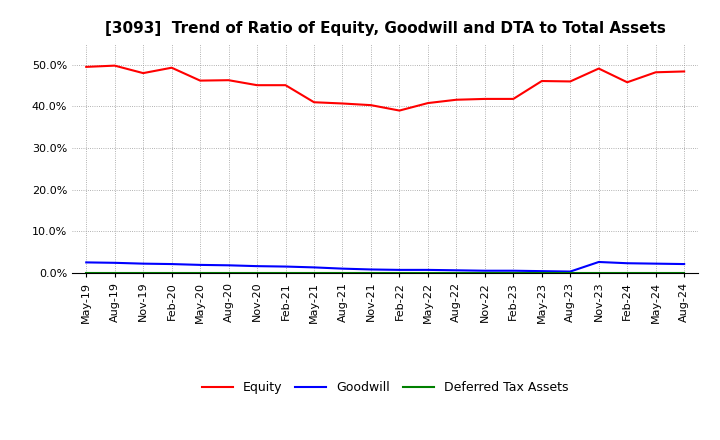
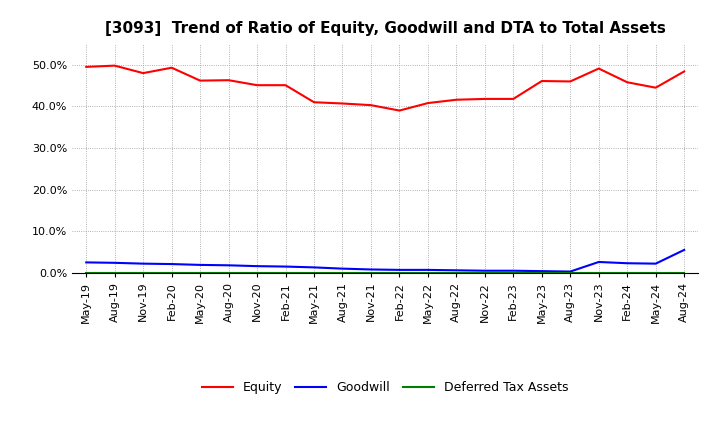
Equity/May-24: 48.2% -> 44.5%
Goodwill/Aug-24: 2.1% -> 5.5%
